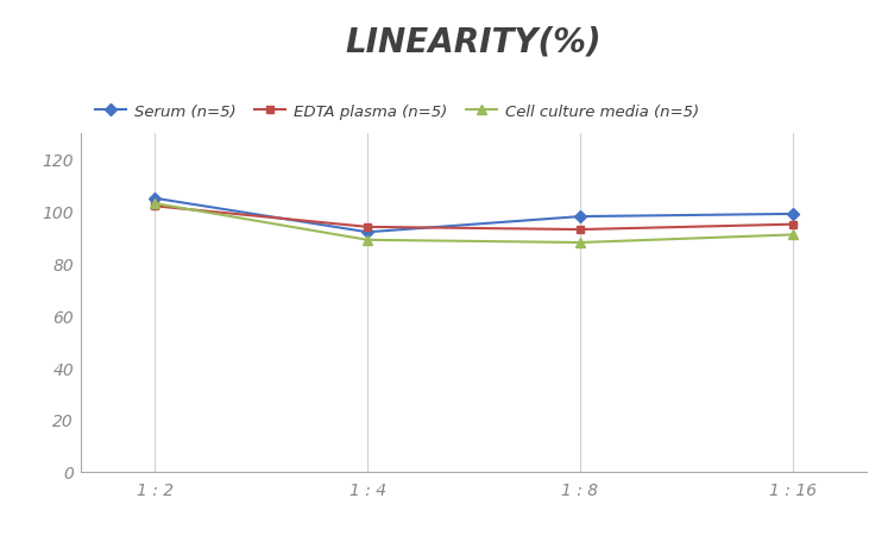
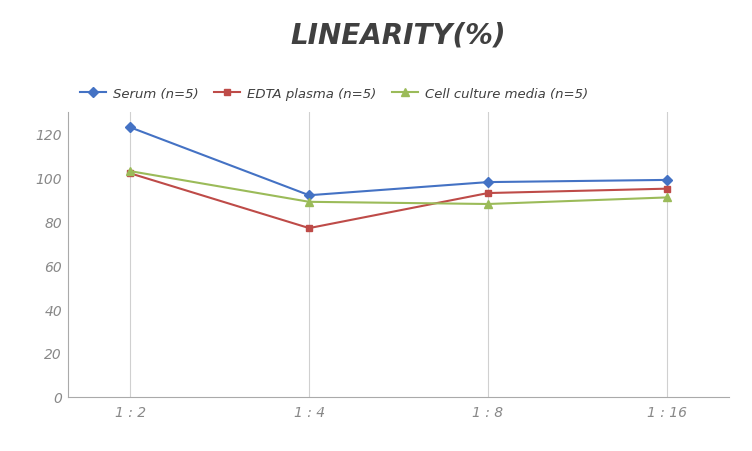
Serum (n=5)/1 : 2: 105 -> 123
EDTA plasma (n=5)/1 : 4: 94 -> 77
